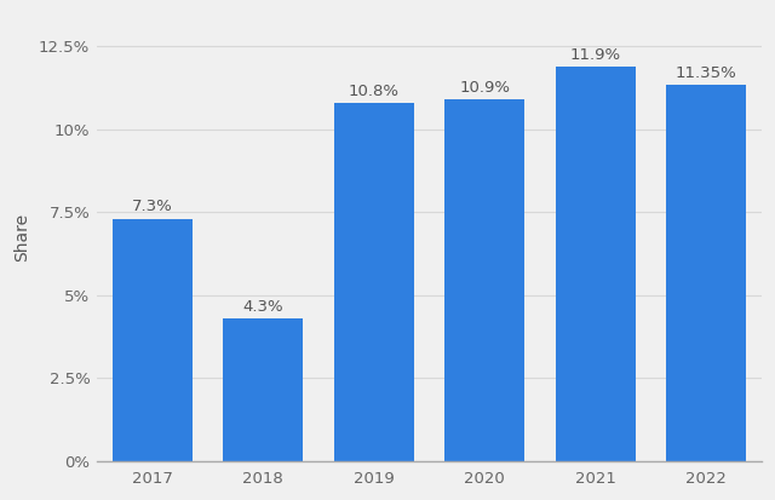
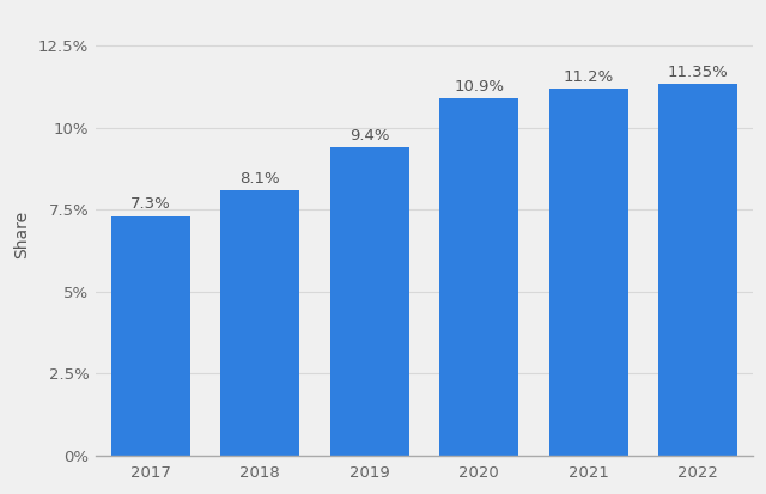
2018: 4.3% -> 8.1%
2019: 10.8% -> 9.4%
2021: 11.9% -> 11.2%
